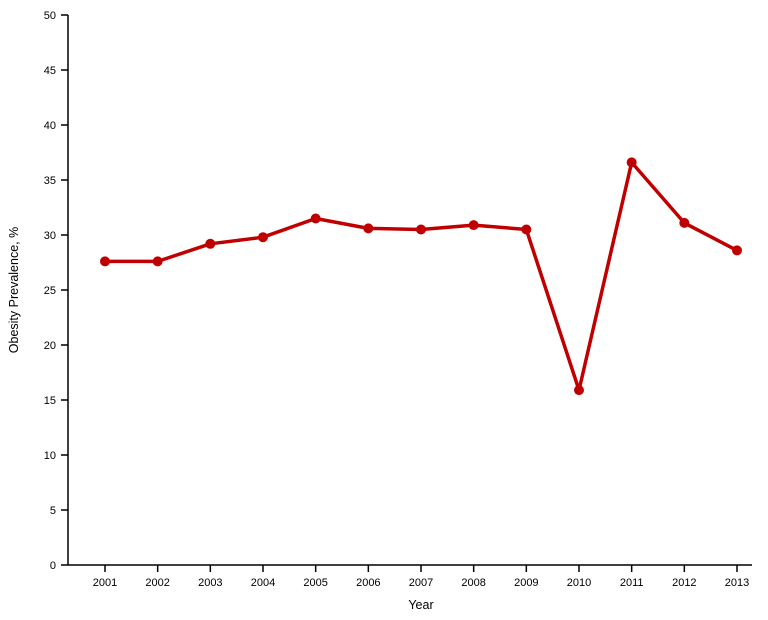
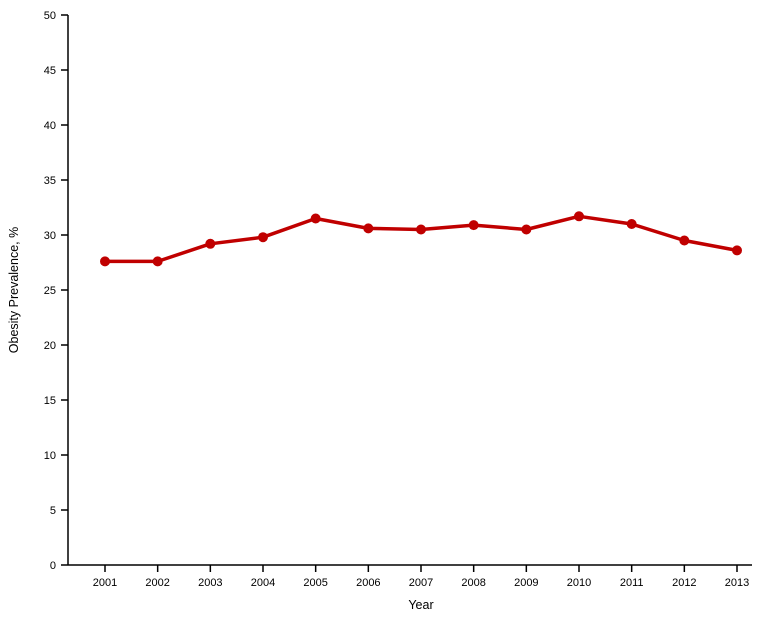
2010: 15.9 -> 31.7
2011: 36.6 -> 31.0
2012: 31.1 -> 29.5
